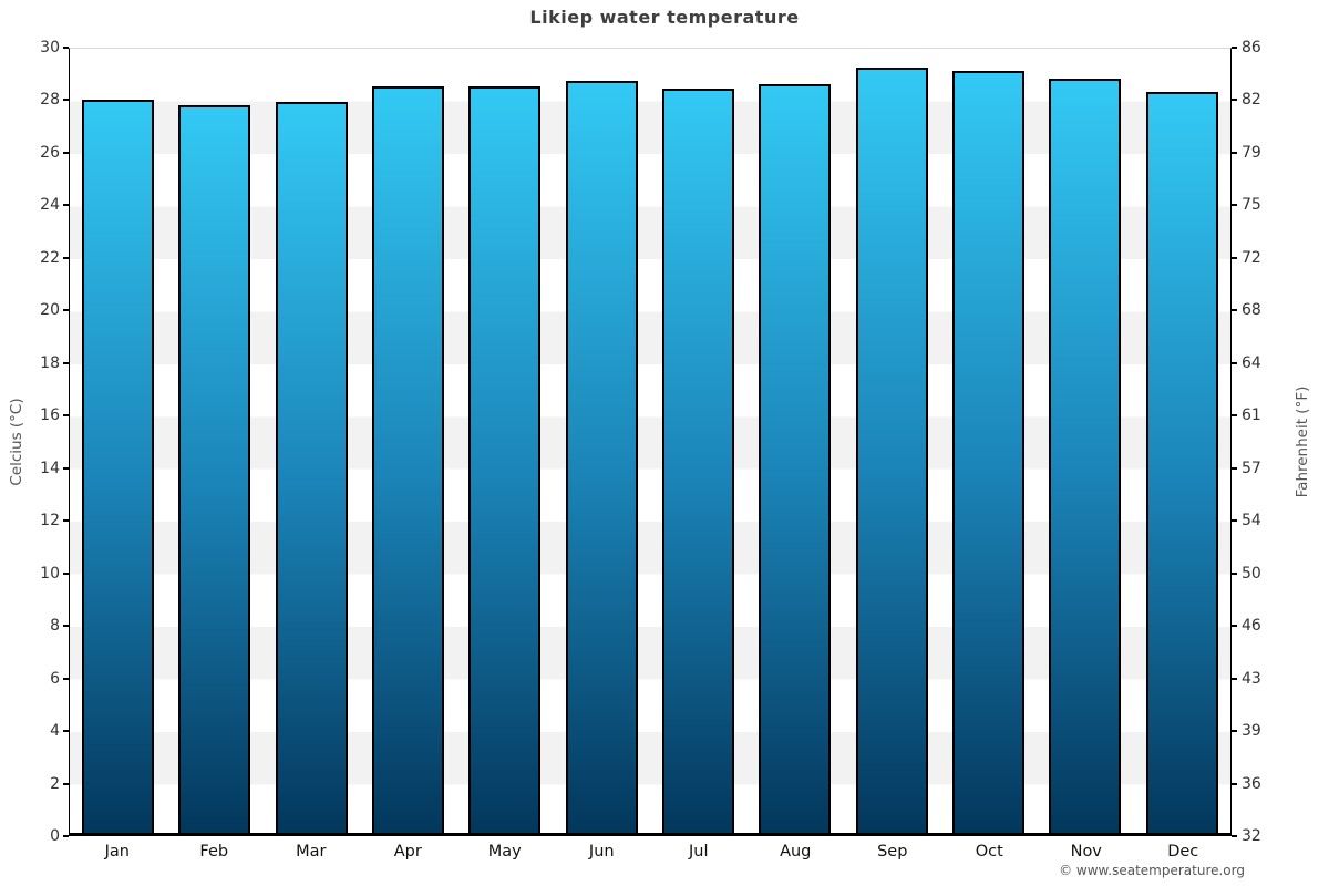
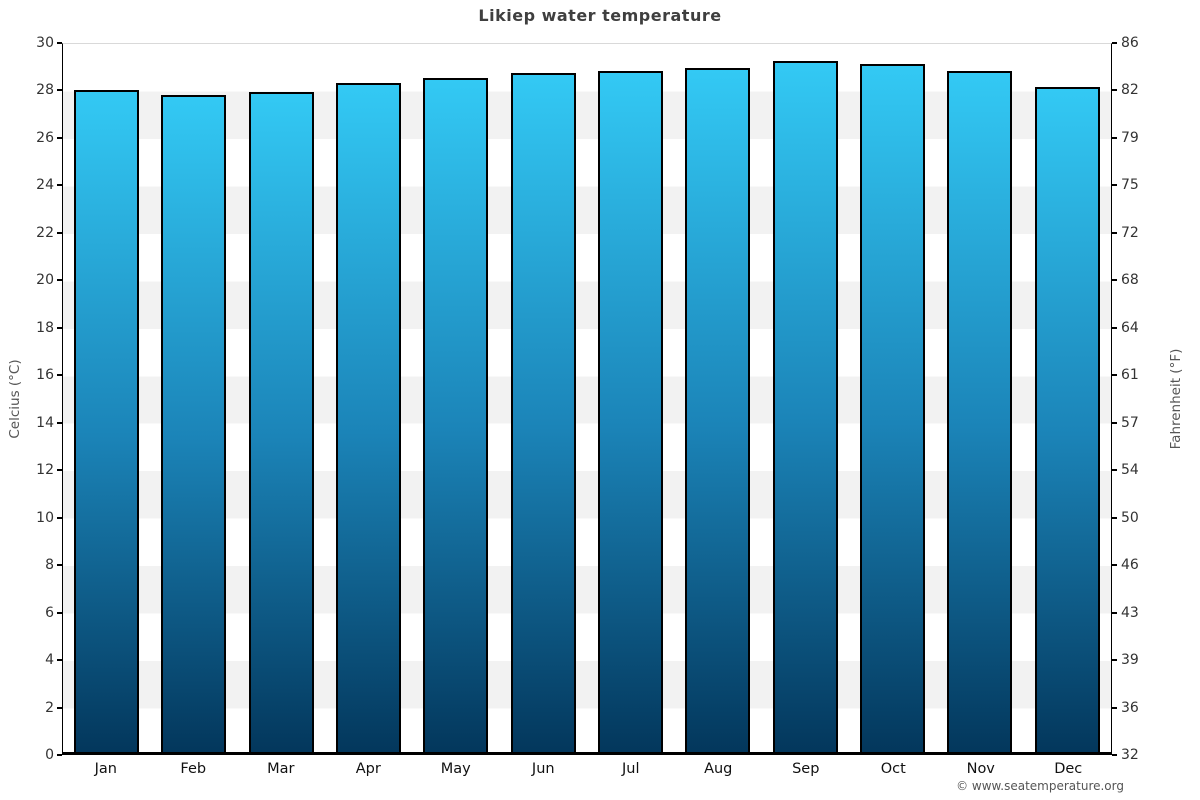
Apr: 28.4 -> 28.2
Jul: 28.3 -> 28.7
Aug: 28.5 -> 28.8
Dec: 28.2 -> 28.0
